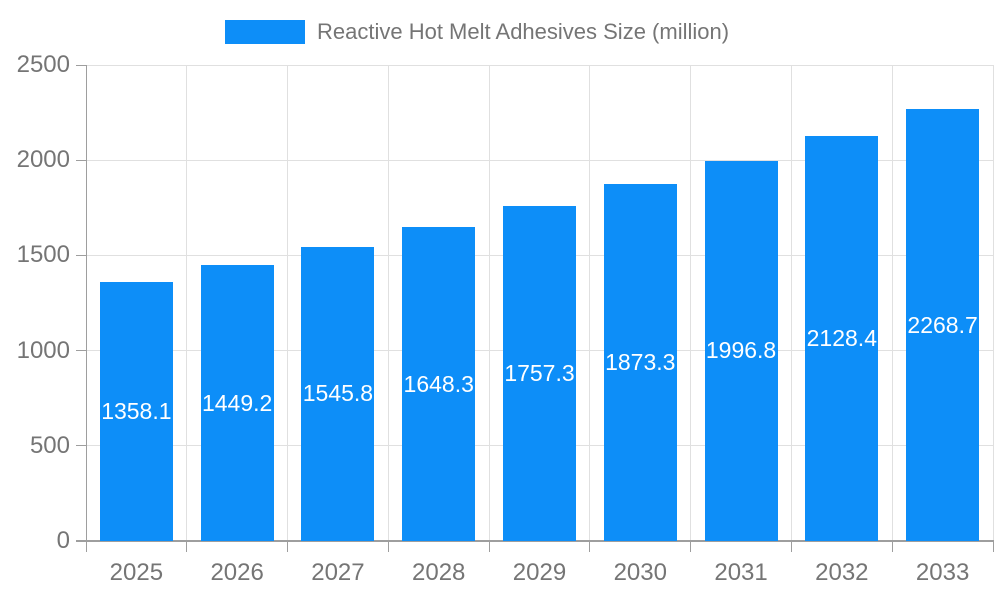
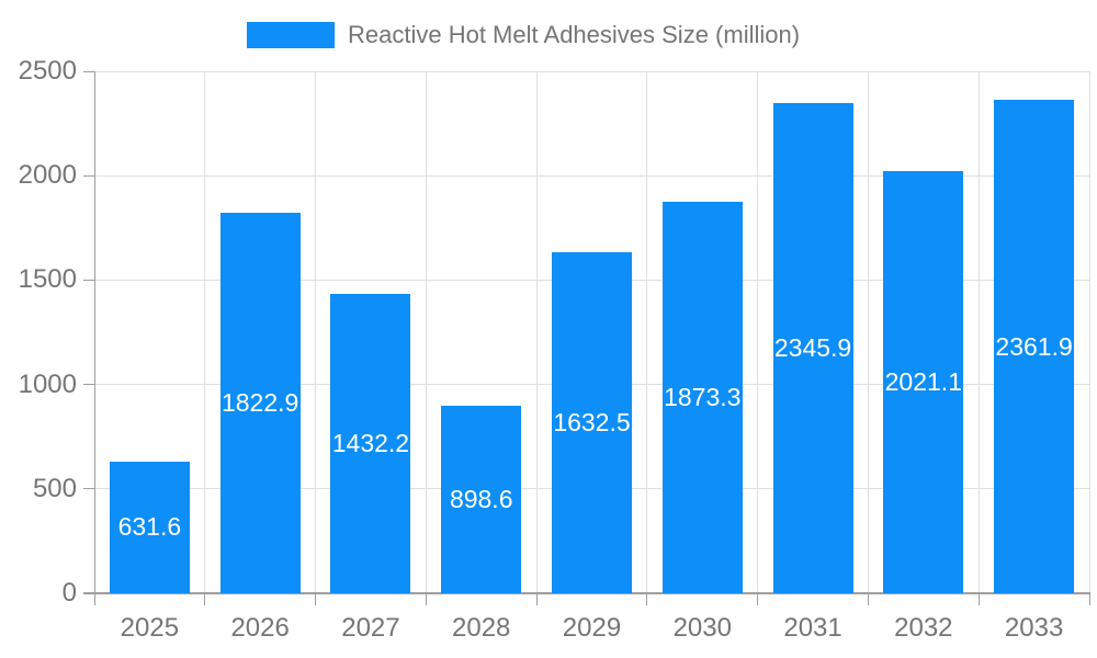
2025: 1358.1 -> 631.6
2026: 1449.2 -> 1822.9
2027: 1545.8 -> 1432.2
2028: 1648.3 -> 898.6
2029: 1757.3 -> 1632.5
2031: 1996.8 -> 2345.9
2032: 2128.4 -> 2021.1
2033: 2268.7 -> 2361.9
